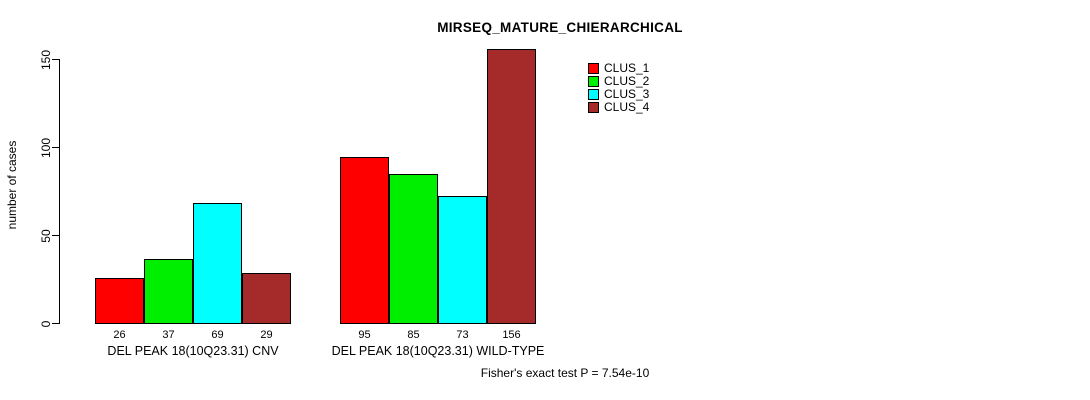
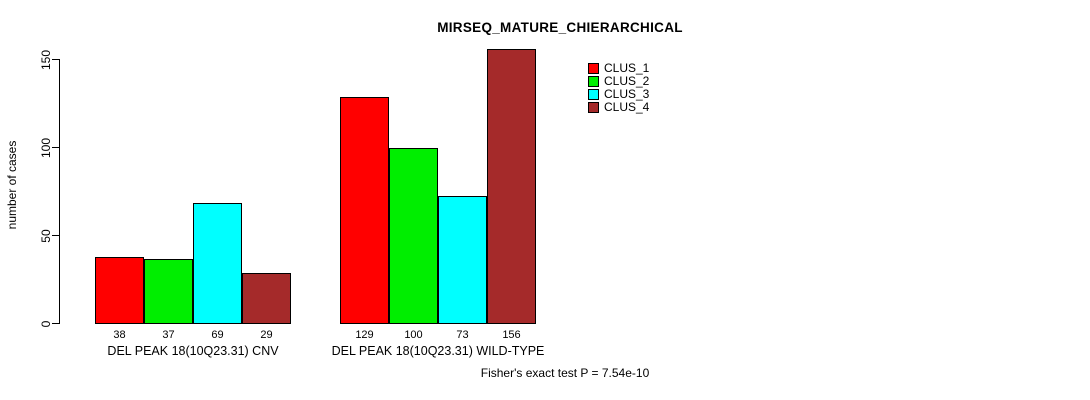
CLUS_1/DEL PEAK 18(10Q23.31) CNV: 26 -> 38
CLUS_1/DEL PEAK 18(10Q23.31) WILD-TYPE: 95 -> 129
CLUS_2/DEL PEAK 18(10Q23.31) WILD-TYPE: 85 -> 100
